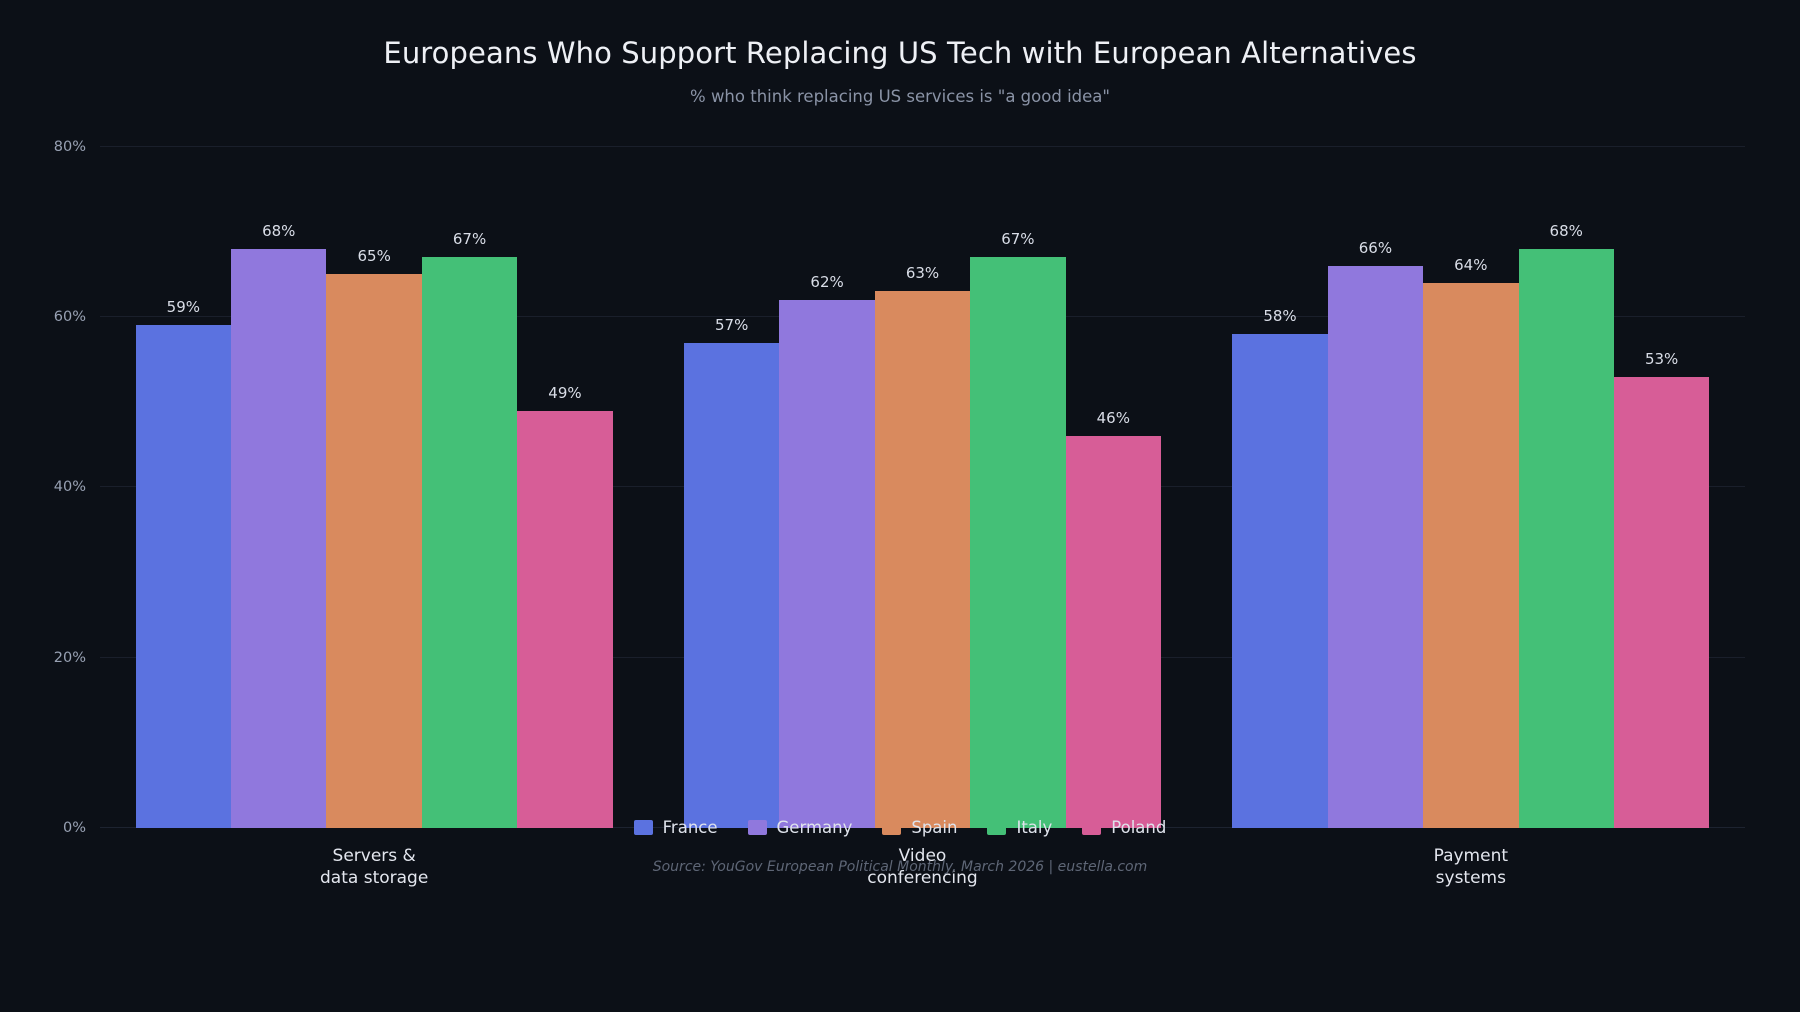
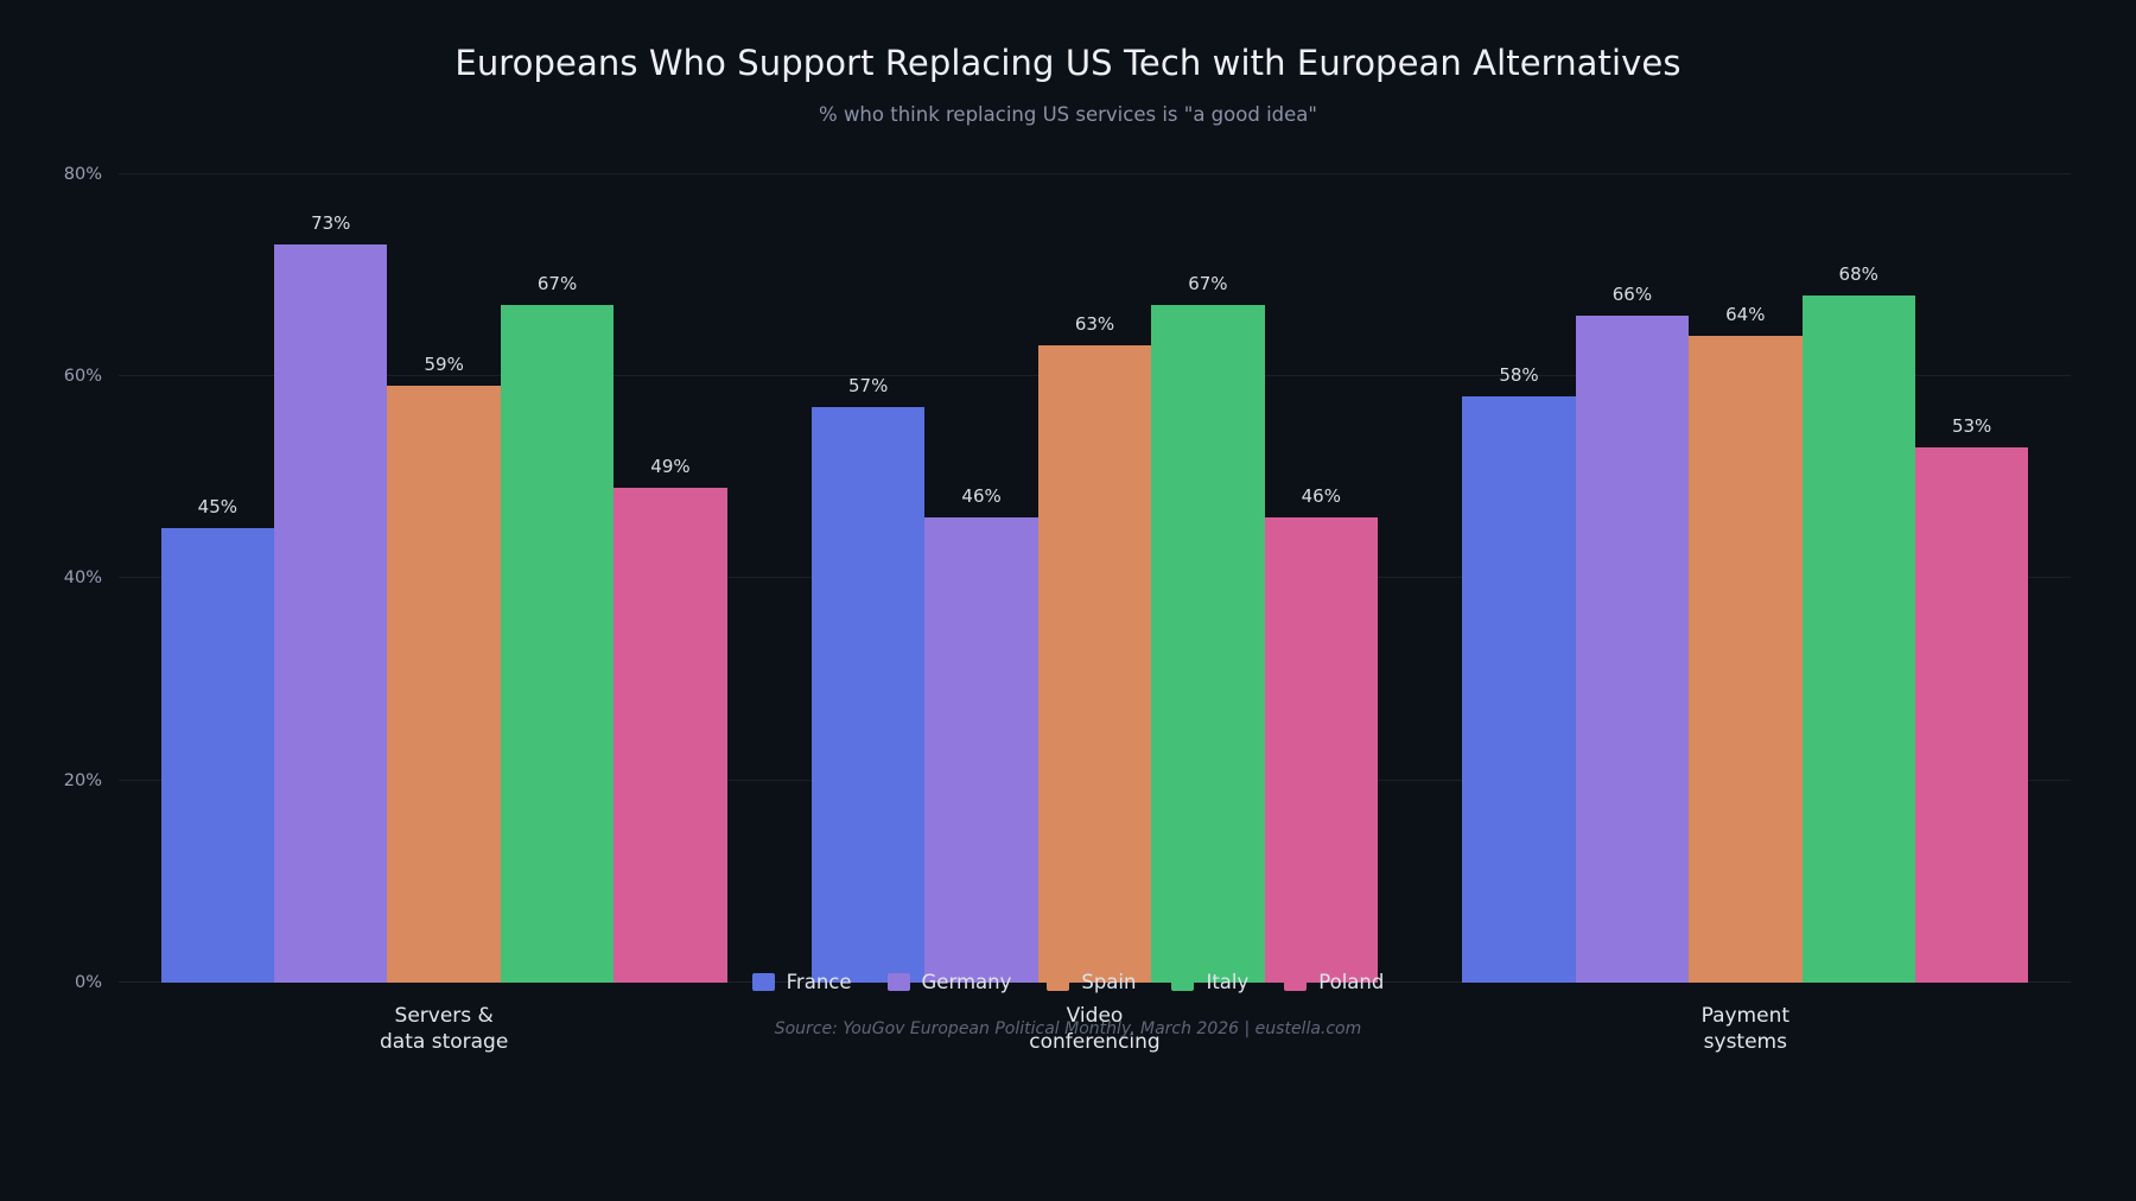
France/Servers & data storage: 59% -> 45%
Germany/Servers & data storage: 68% -> 73%
Spain/Servers & data storage: 65% -> 59%
Germany/Video conferencing: 62% -> 46%
